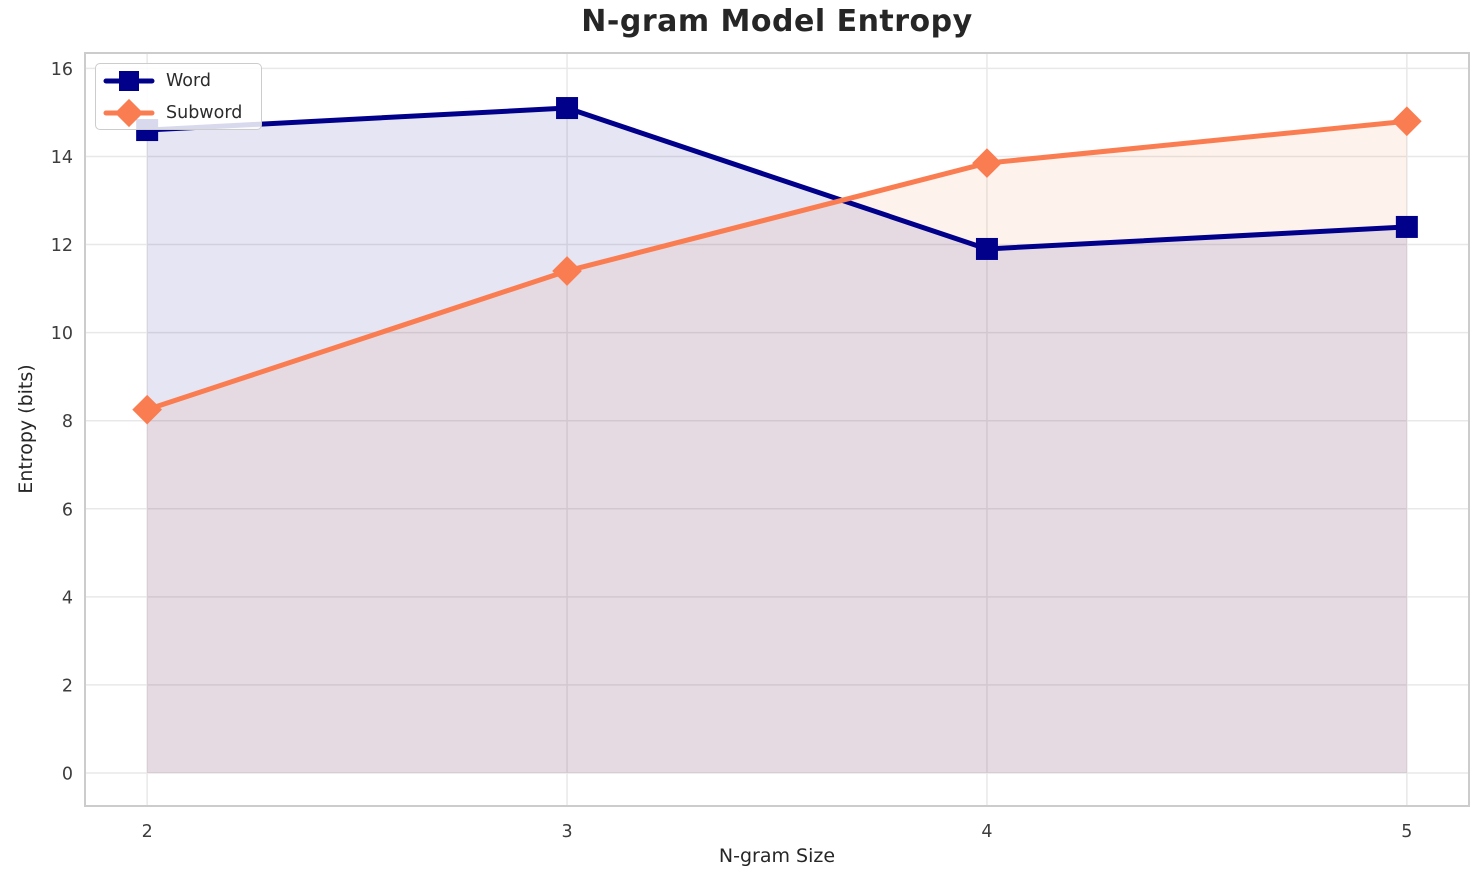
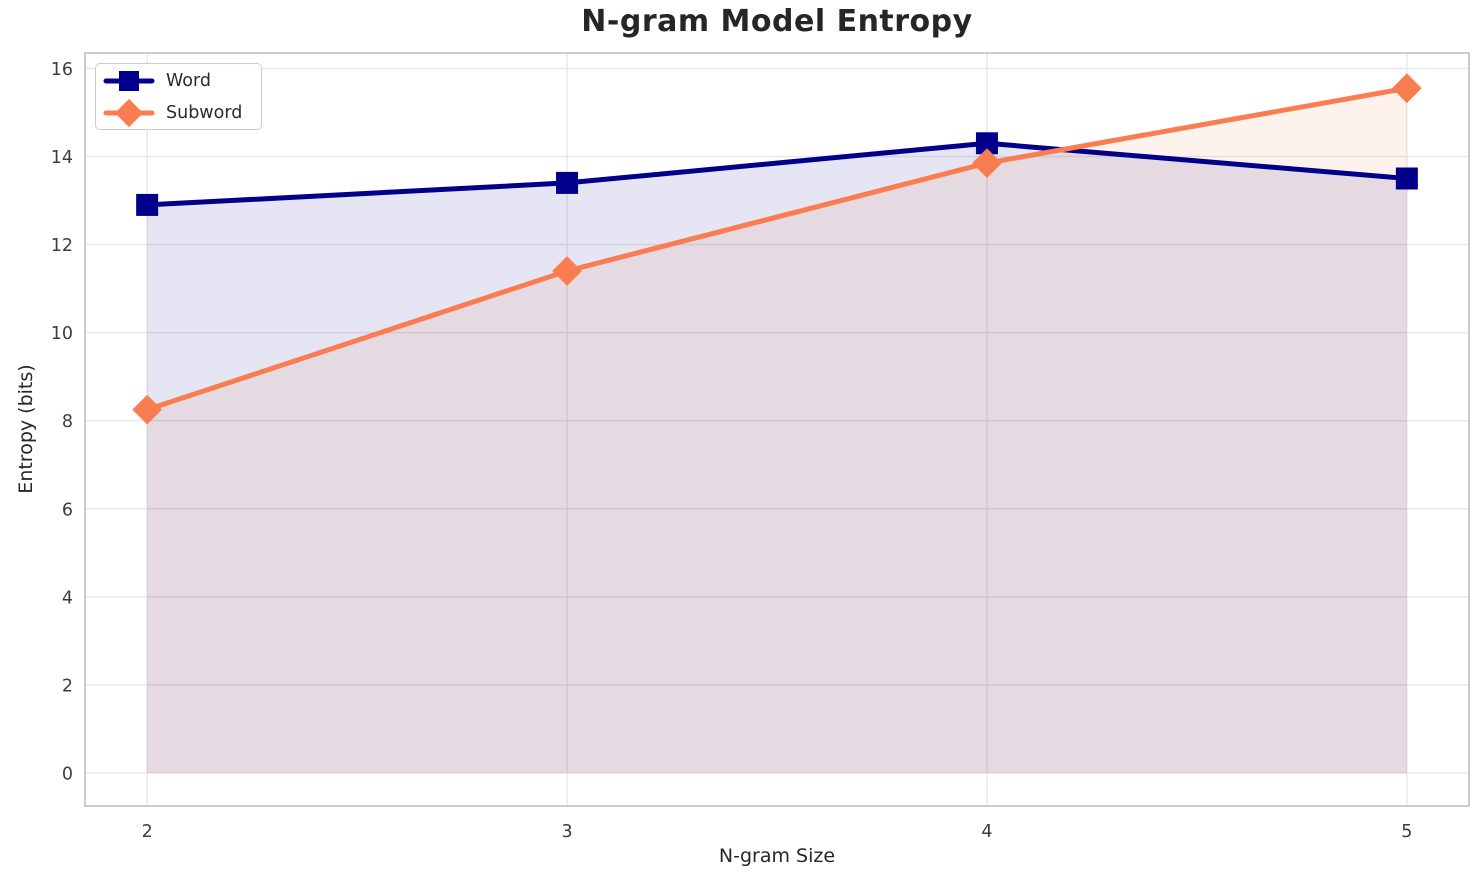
Word/2: 14.6 -> 12.9
Word/3: 15.1 -> 13.4
Word/4: 11.9 -> 14.3
Word/5: 12.4 -> 13.5
Subword/5: 14.8 -> 15.6
